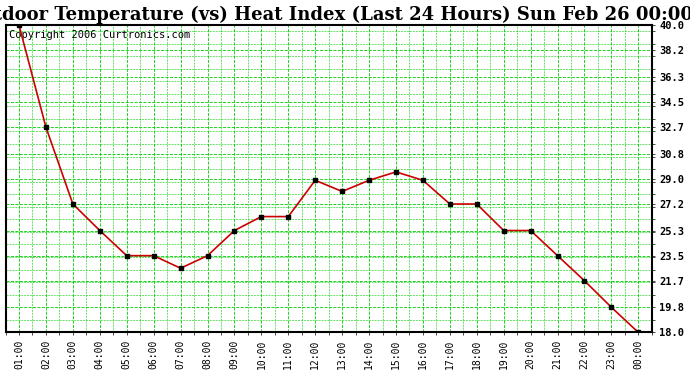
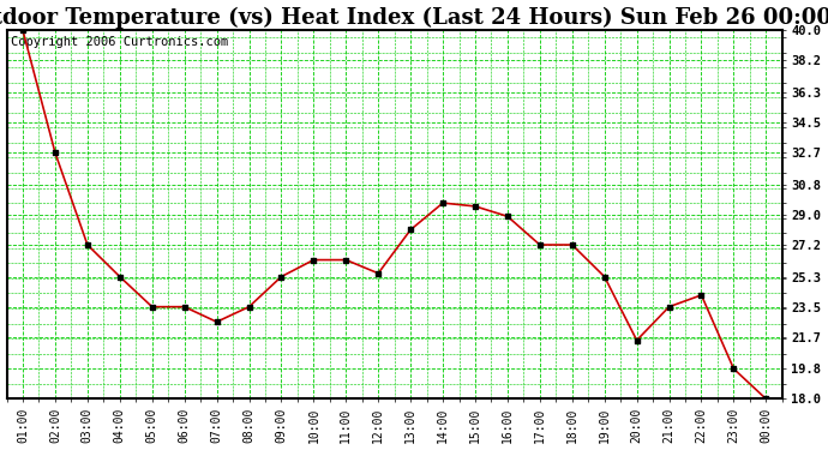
12:00: 28.9 -> 25.5
14:00: 28.9 -> 29.7
20:00: 25.3 -> 21.5
22:00: 21.7 -> 24.2
